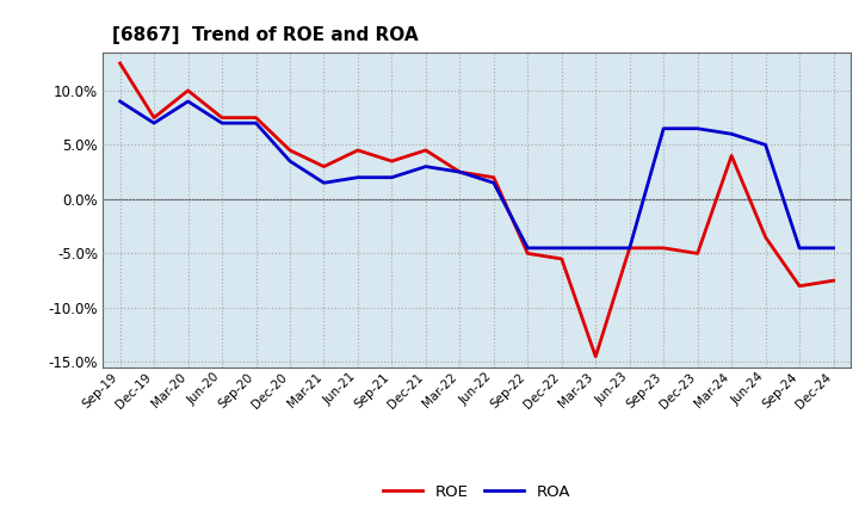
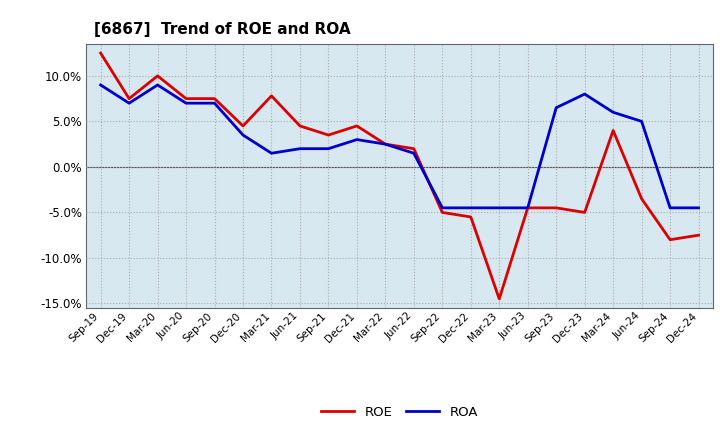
ROE/Mar-21: 3.0% -> 7.8%
ROA/Dec-23: 6.5% -> 8.0%
